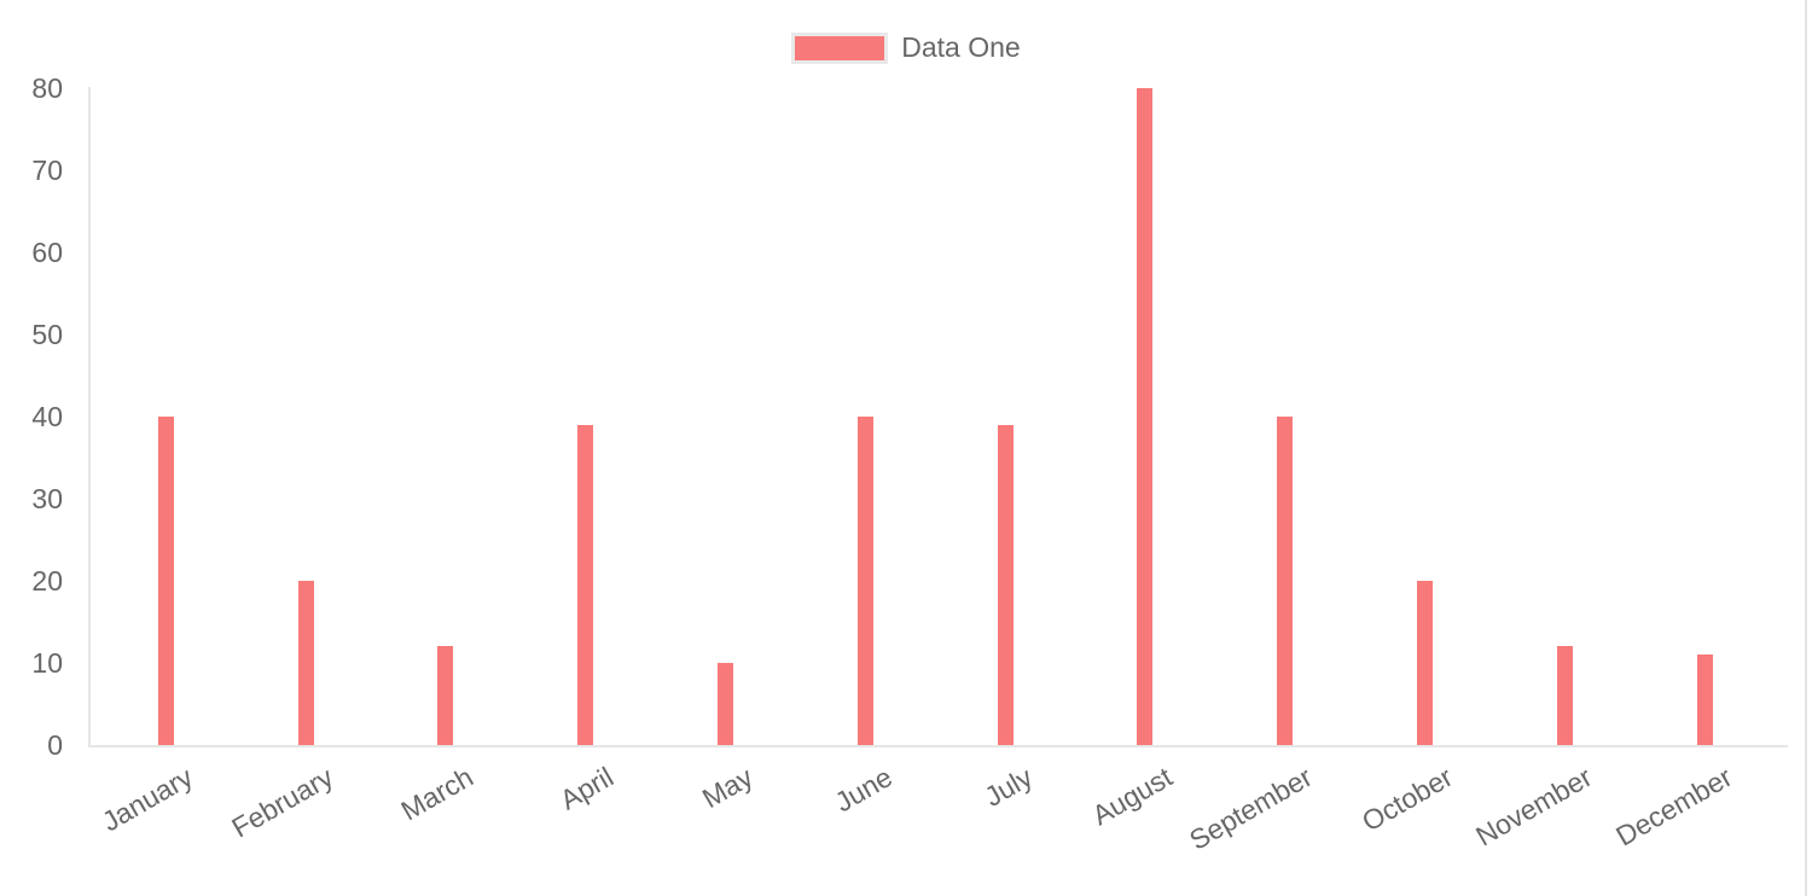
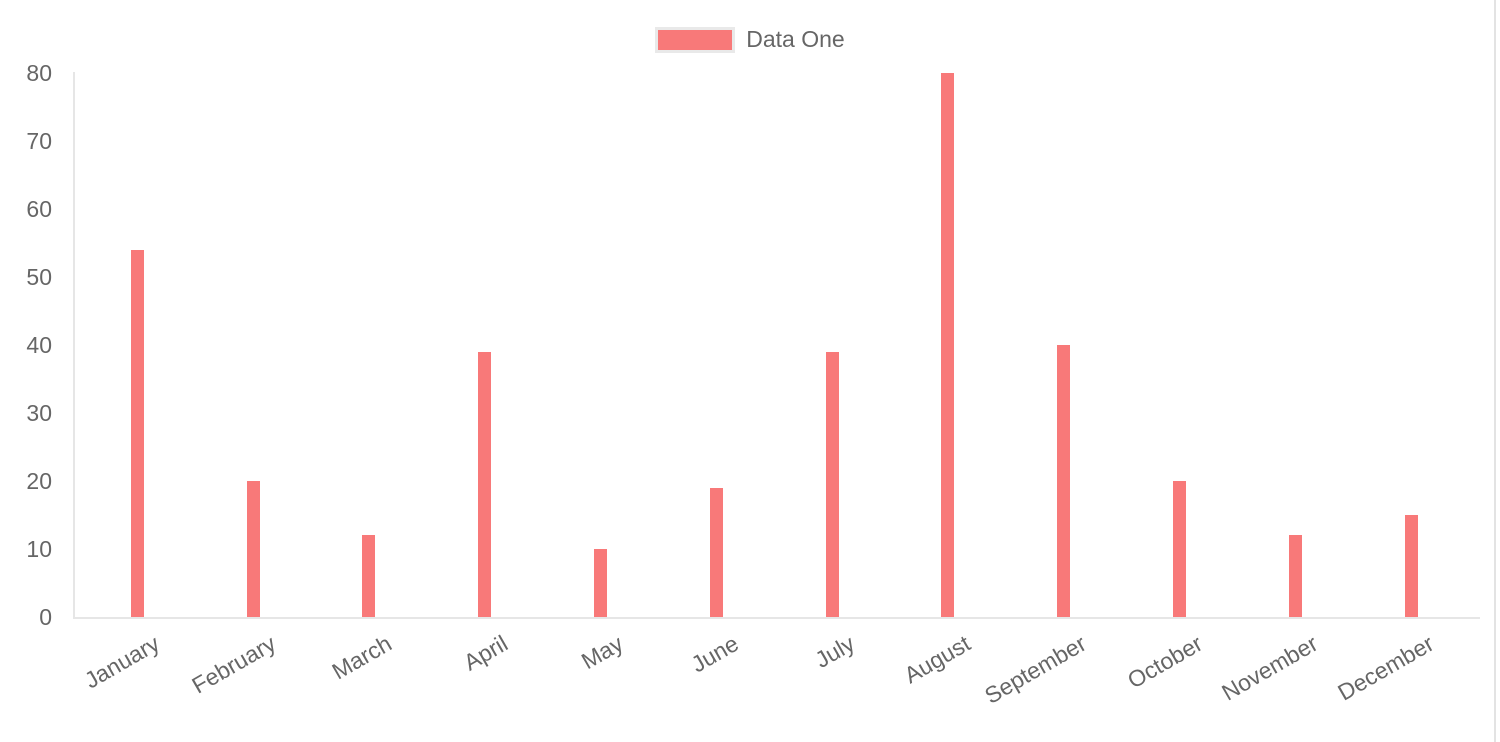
January: 40 -> 54
June: 40 -> 19
December: 11 -> 15
